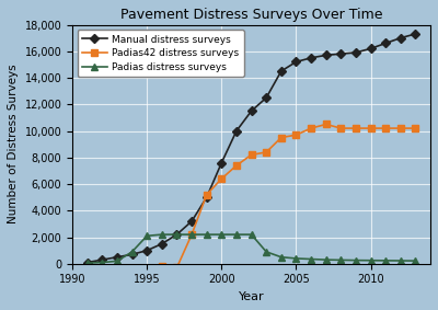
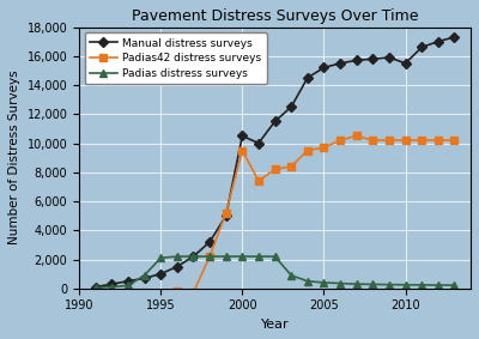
Manual distress surveys/2000: 7,600 -> 10,500
Padias42 distress surveys/2000: 6,400 -> 9,500
Manual distress surveys/2010: 16,200 -> 15,500
